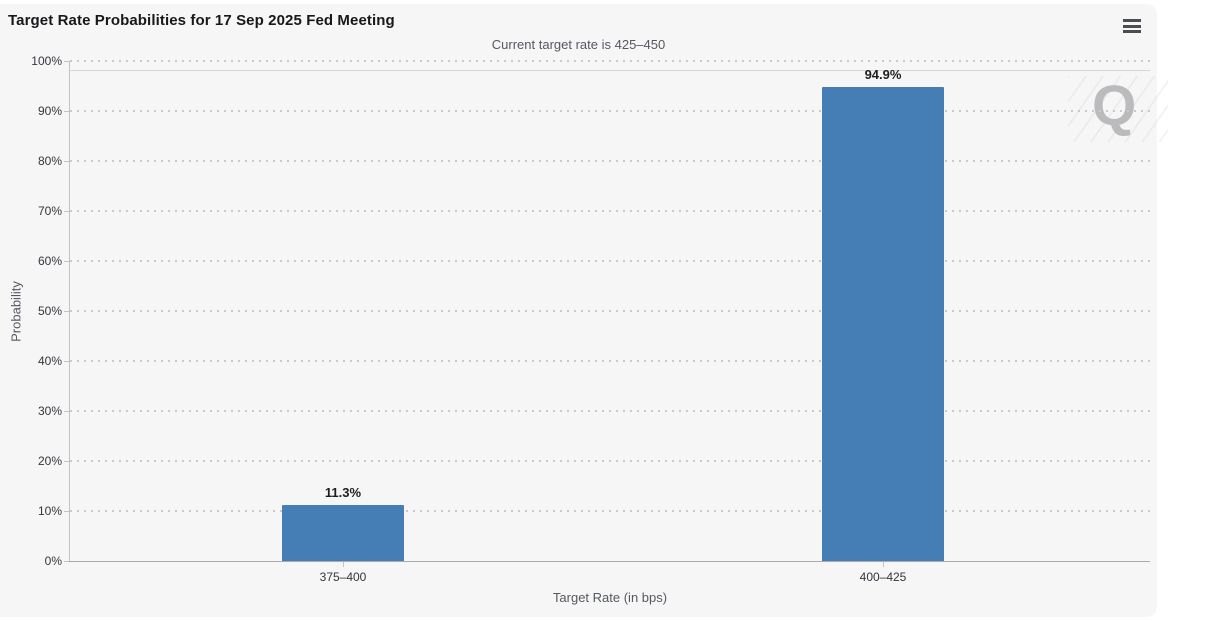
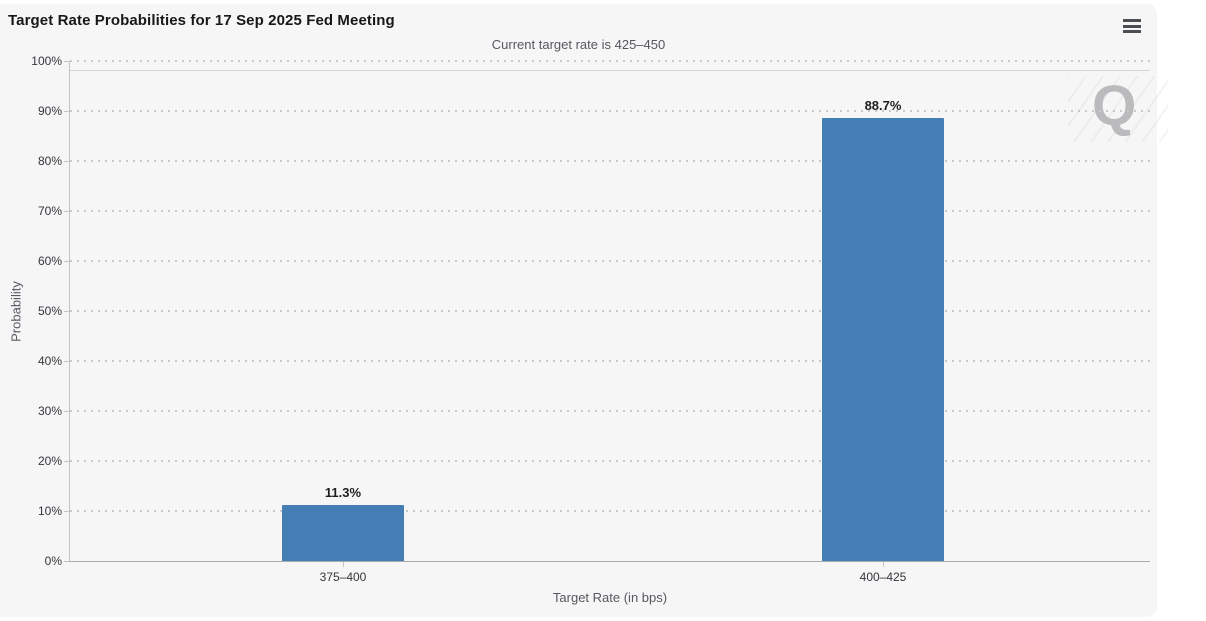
400–425: 94.9% -> 88.7%
